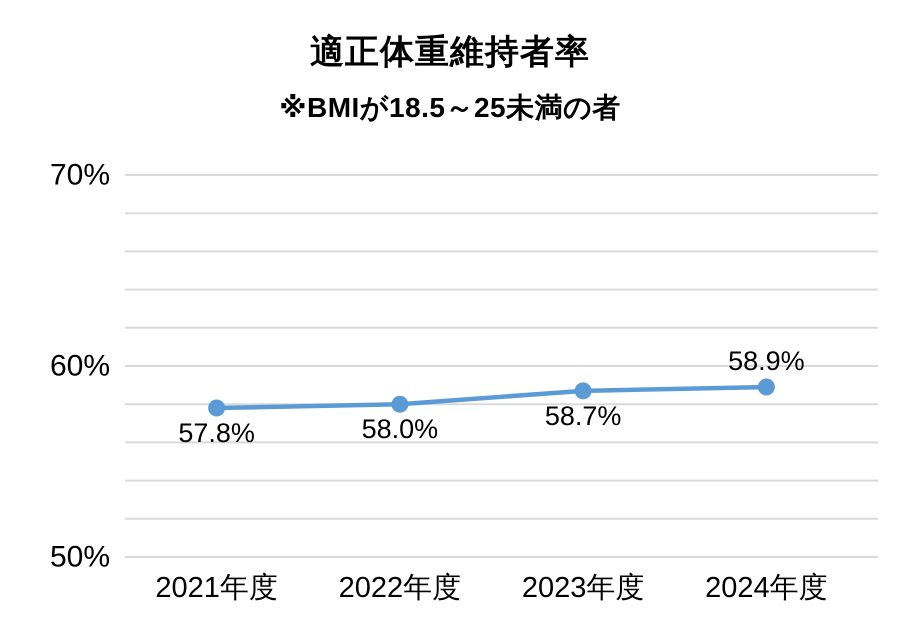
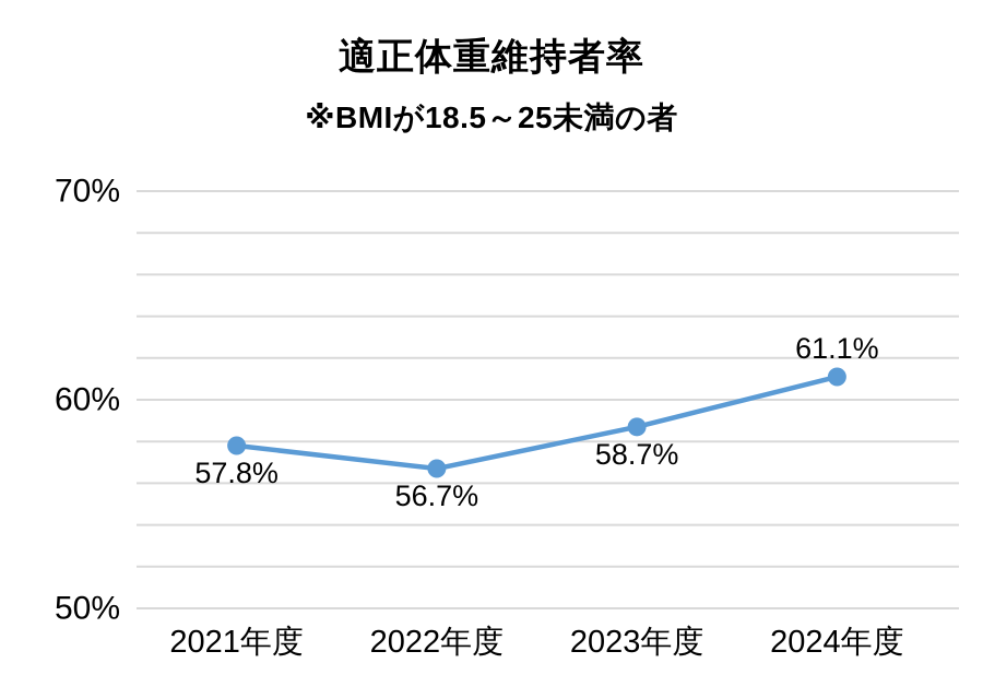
2022年度: 58.0% -> 56.7%
2024年度: 58.9% -> 61.1%
